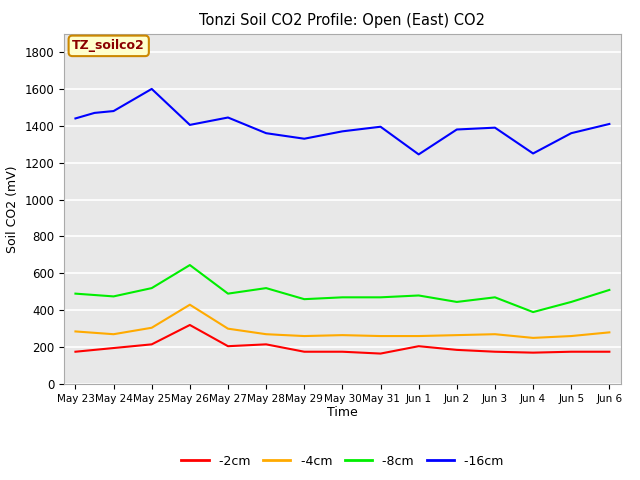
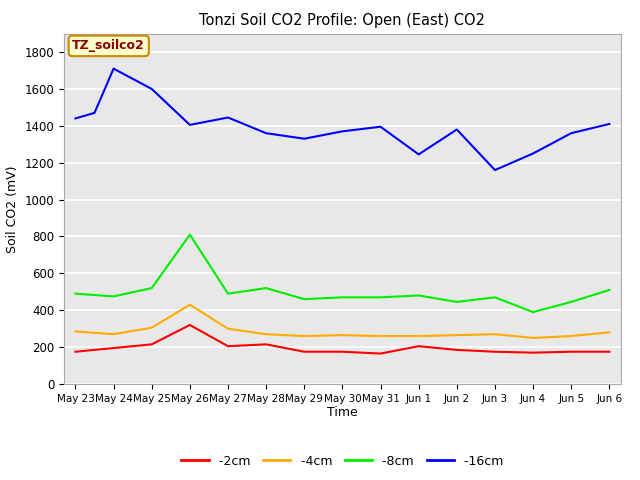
-16cm/May 24: 1480 -> 1710
-8cm/May 26: 640 -> 810
-16cm/Jun 3: 1390 -> 1160
